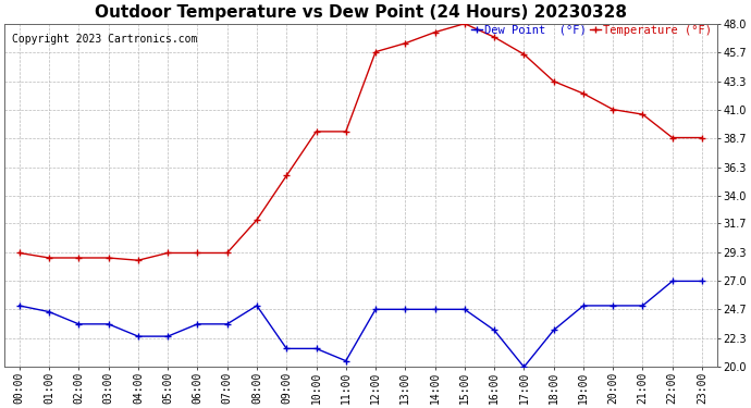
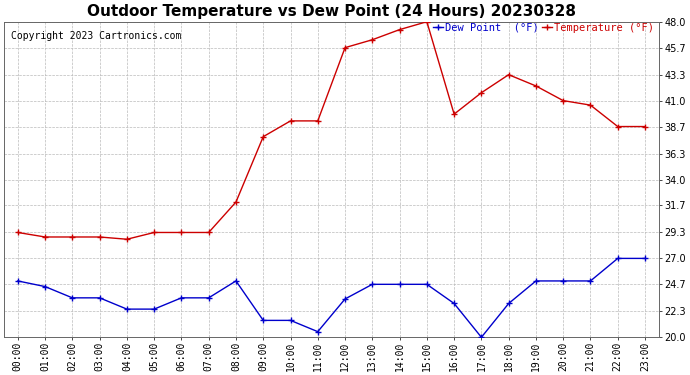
Temperature (°F)/09:00: 35.6 -> 37.8
Dew Point (°F)/12:00: 24.7 -> 23.4
Temperature (°F)/16:00: 46.9 -> 39.8
Temperature (°F)/17:00: 45.5 -> 41.7
